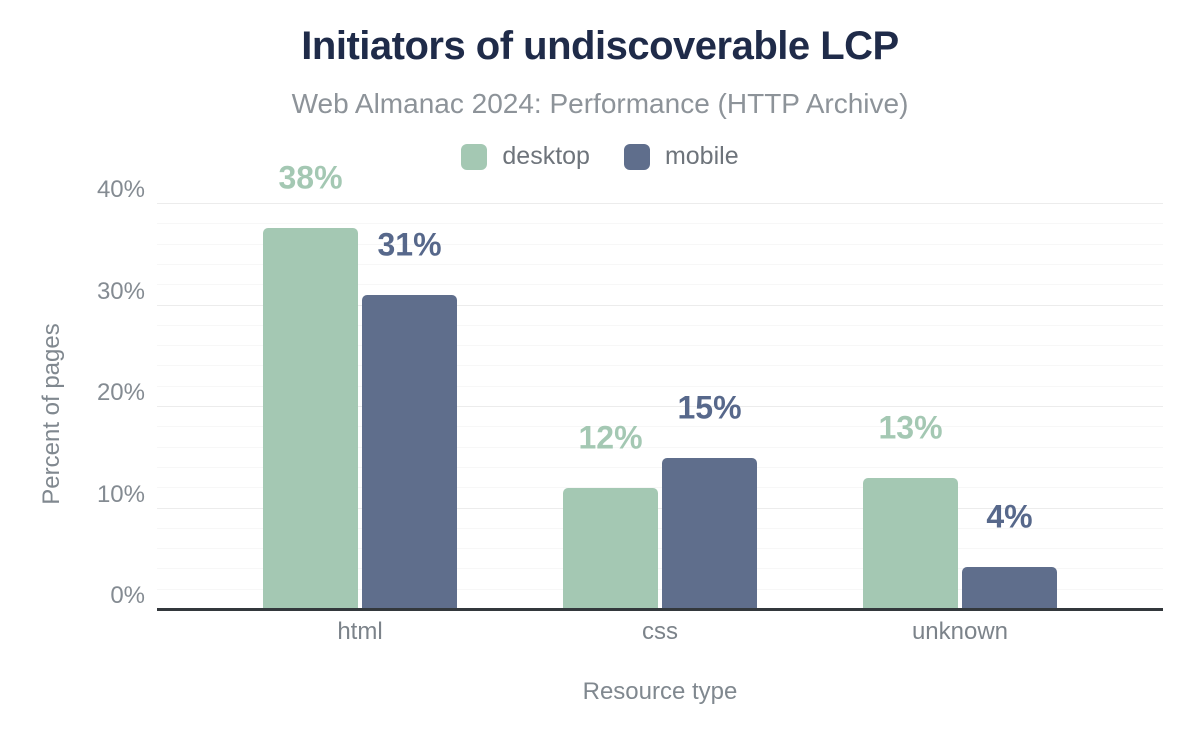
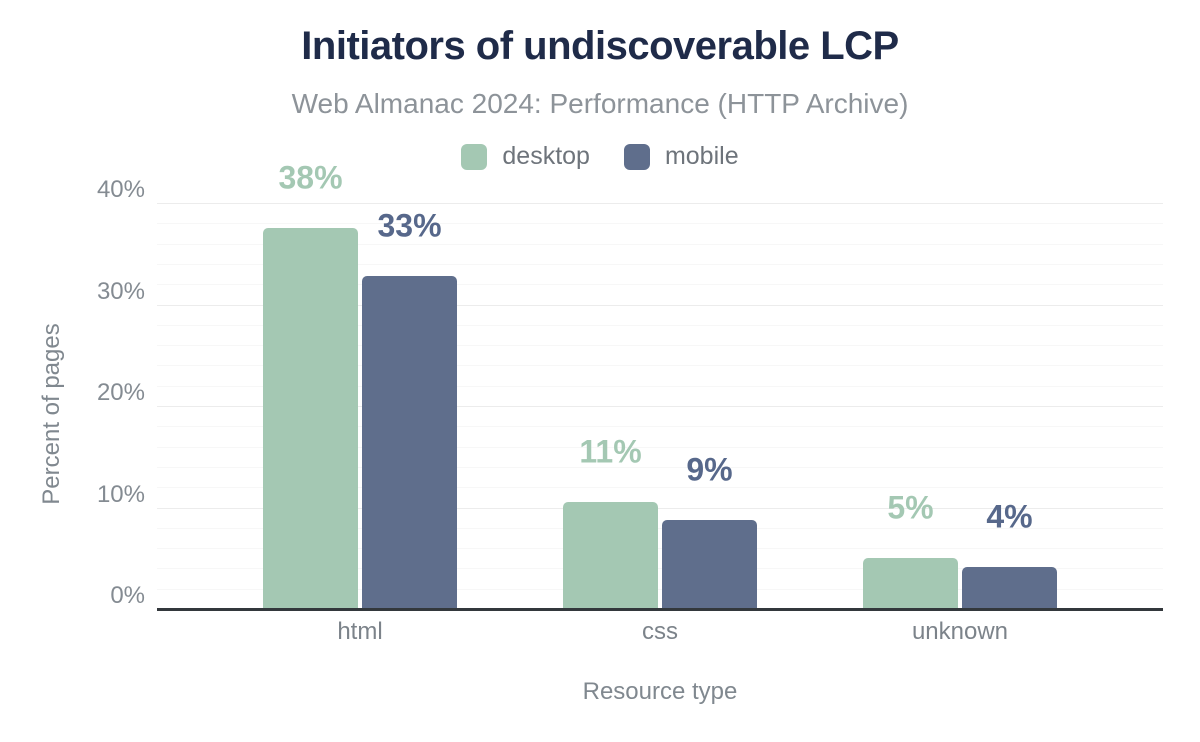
mobile/html: 31% -> 33%
desktop/css: 12% -> 11%
mobile/css: 15% -> 9%
desktop/unknown: 13% -> 5%
